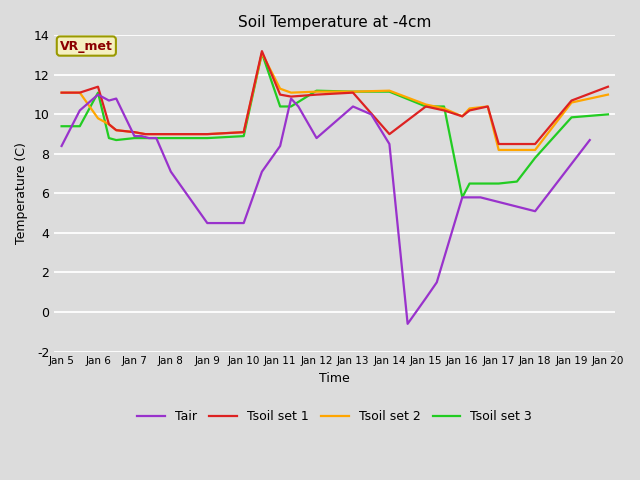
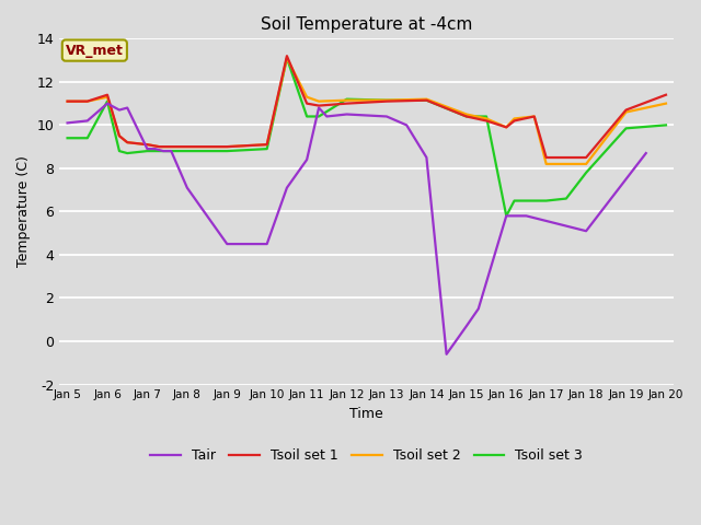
Tair/Jan 5: 8.4 -> 10.1
Tsoil set 2/Jan 6: 9.8 -> 11.3
Tair/Jan 12: 8.8 -> 10.5
Tsoil set 1/Jan 14: 9.0 -> 11.2
